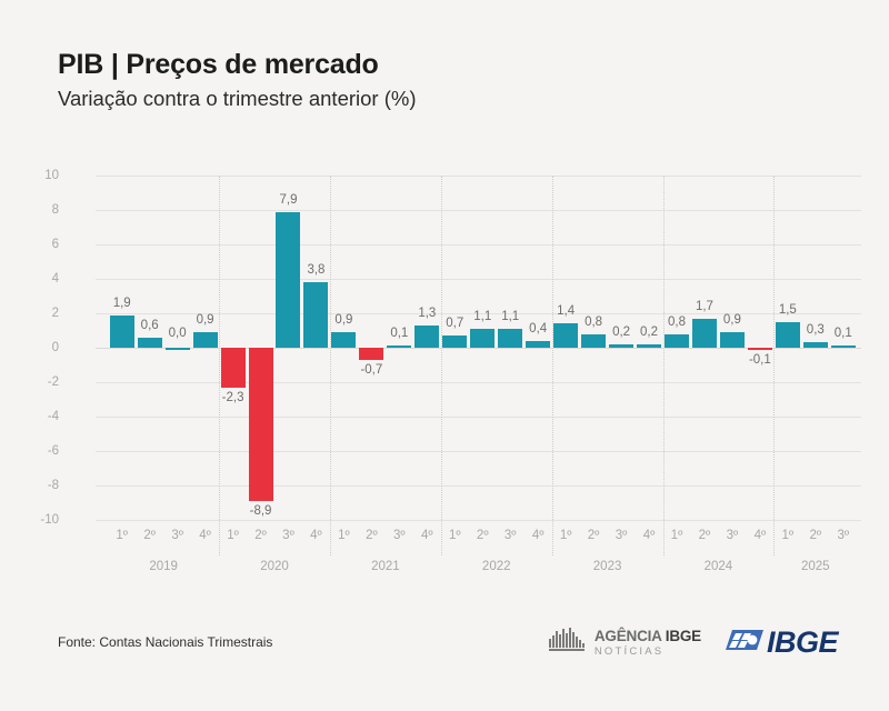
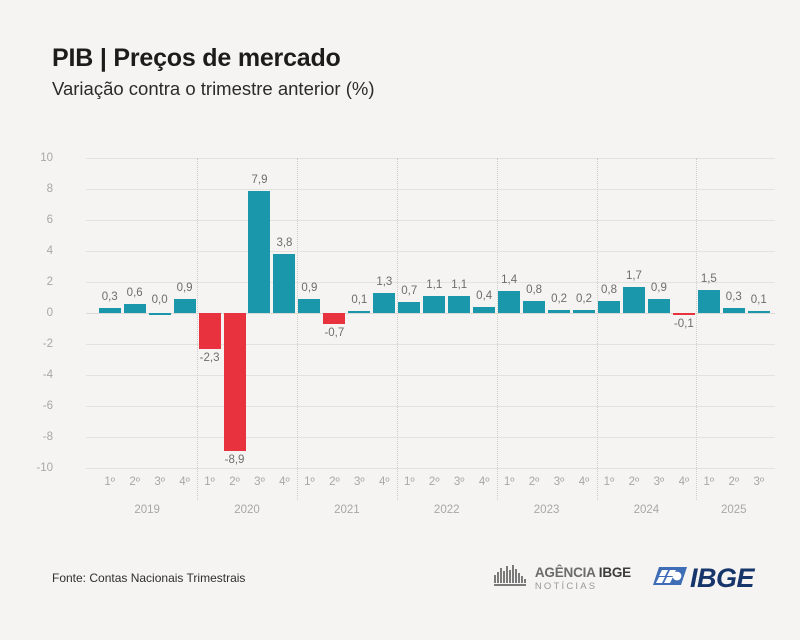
2019 1º: 1,9 -> 0,3
